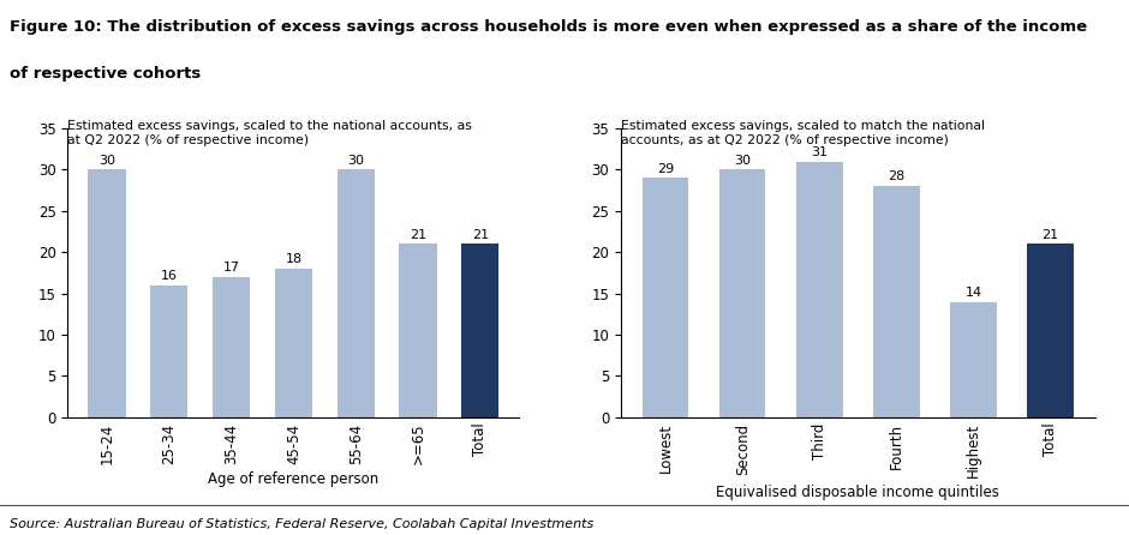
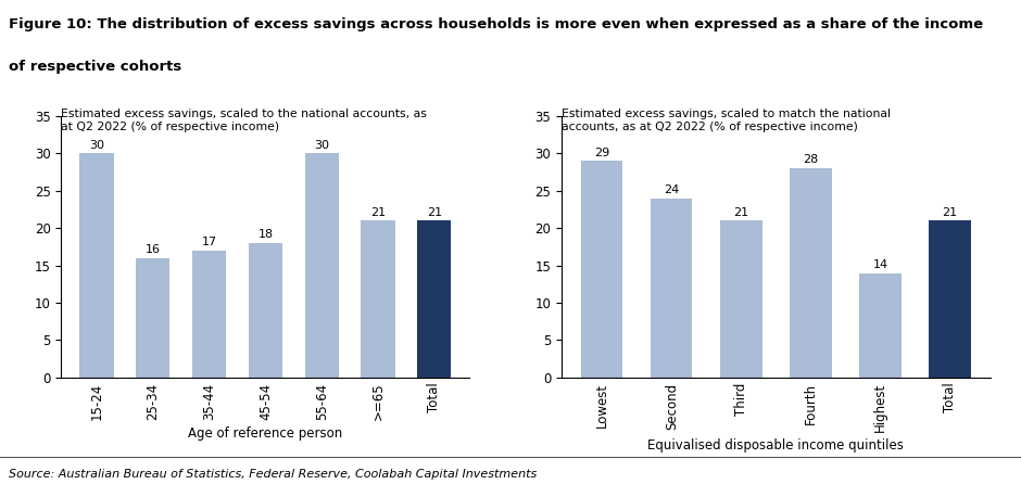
Second: 30 -> 24
Third: 31 -> 21
